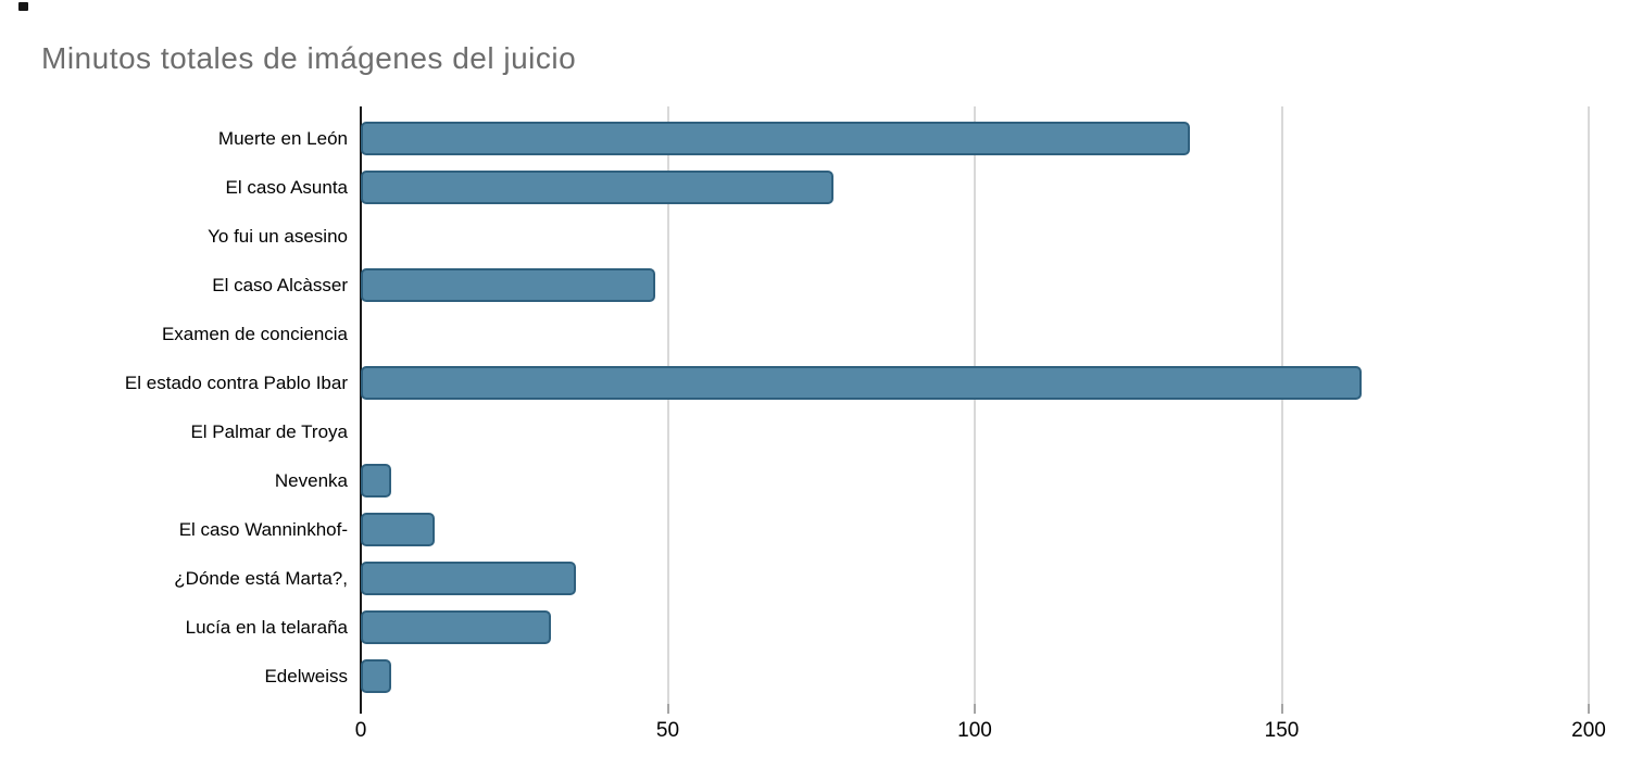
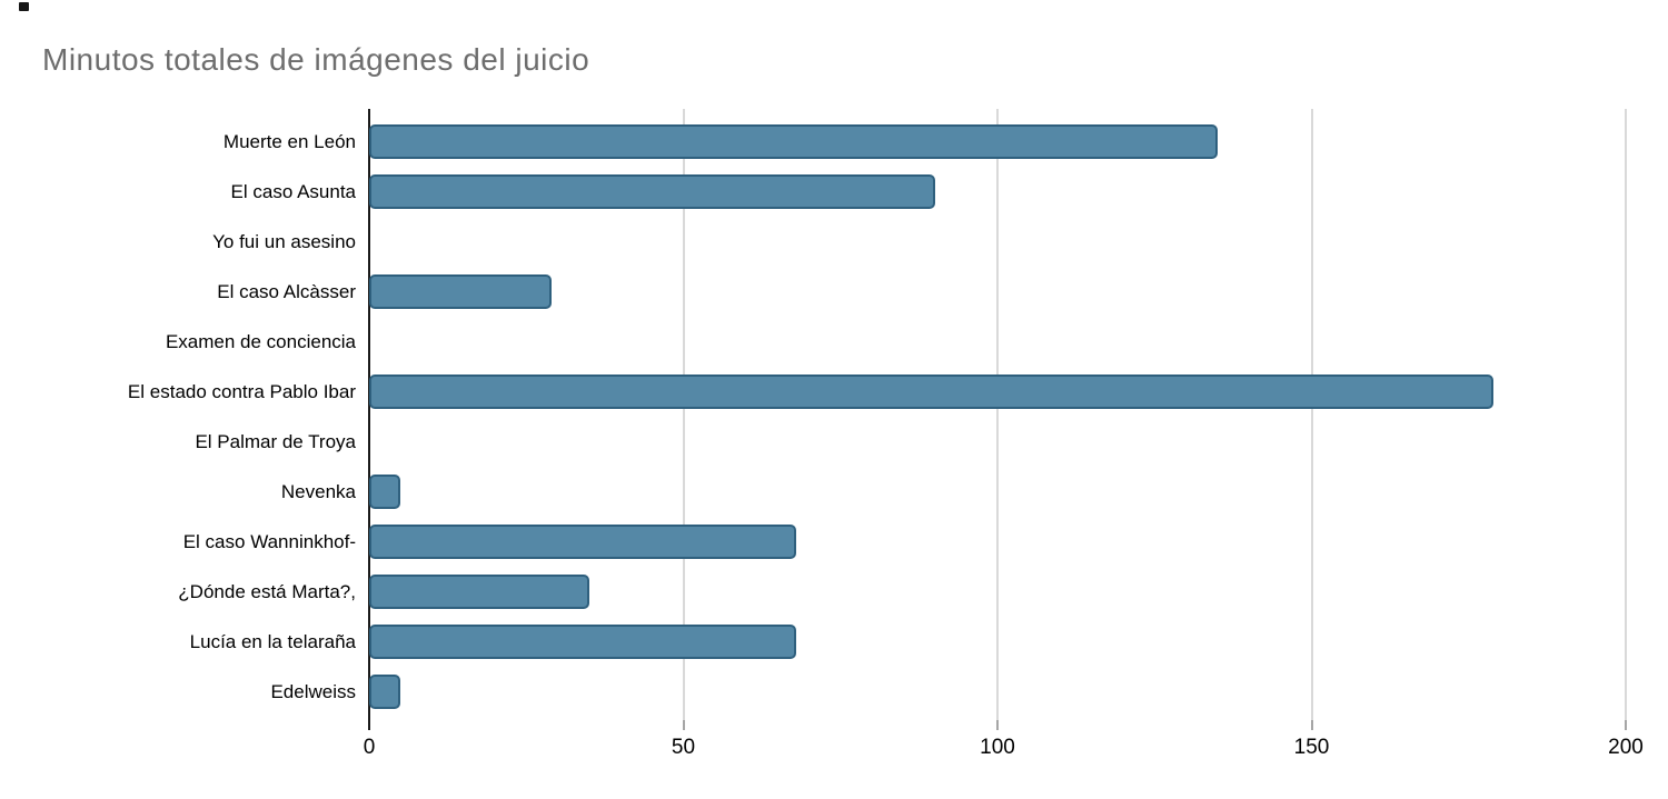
El caso Asunta: 77 -> 90
El caso Alcàsser: 48 -> 29
El estado contra Pablo Ibar: 163 -> 179
El caso Wanninkhof-: 12 -> 68
Lucía en la telaraña: 31 -> 68
